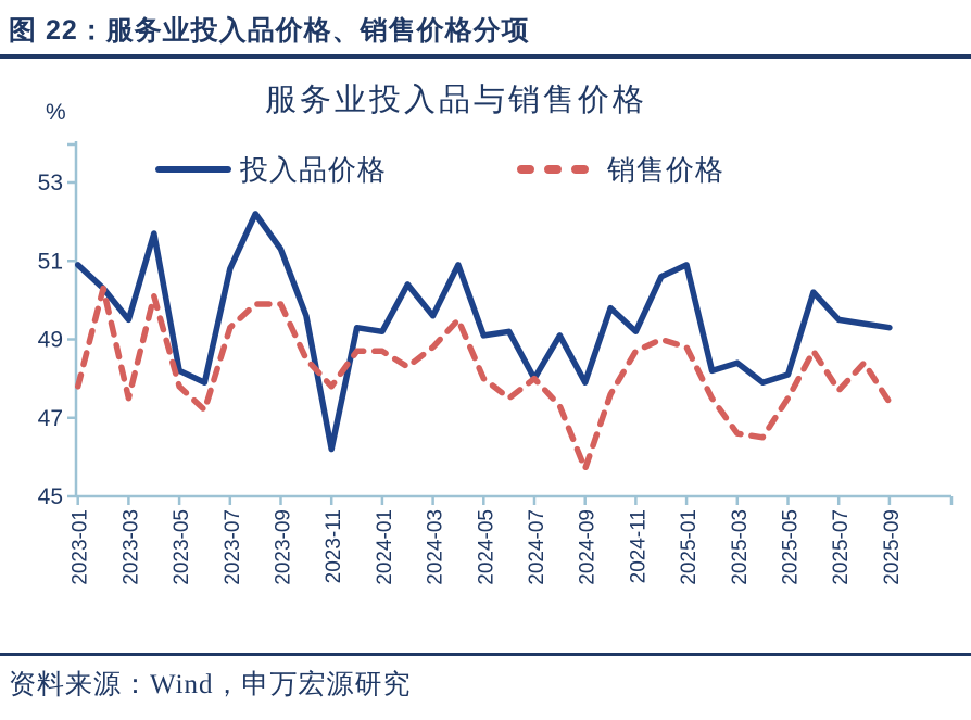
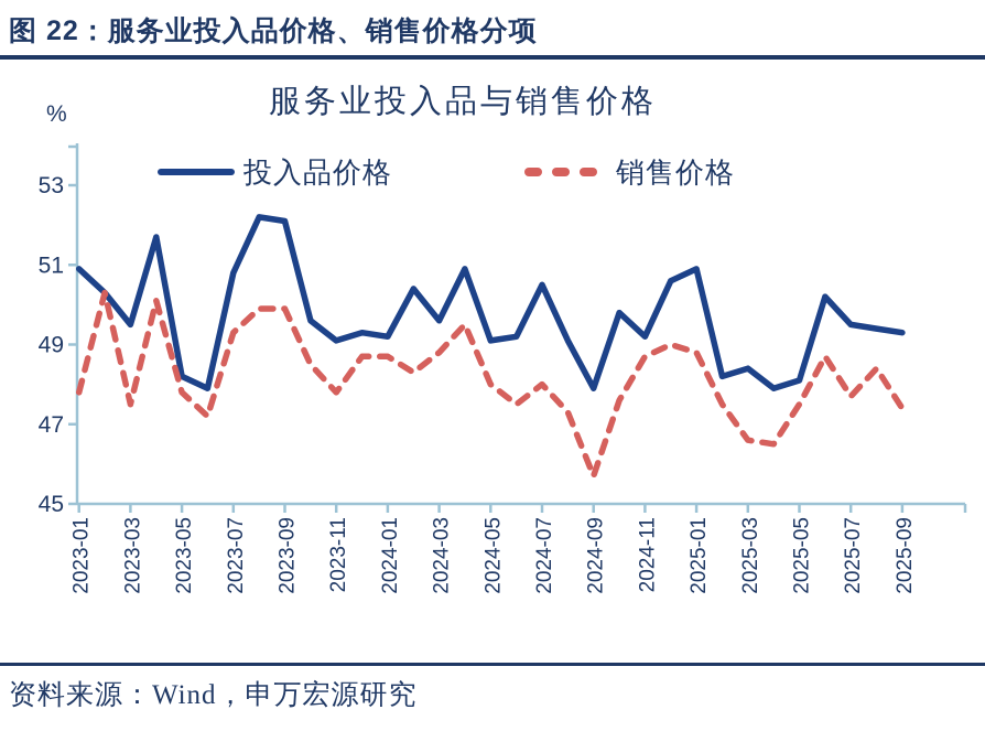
投入品价格/2023-09: 51.3 -> 52.1
投入品价格/2023-11: 46.2 -> 49.1
投入品价格/2024-07: 48.0 -> 50.5
